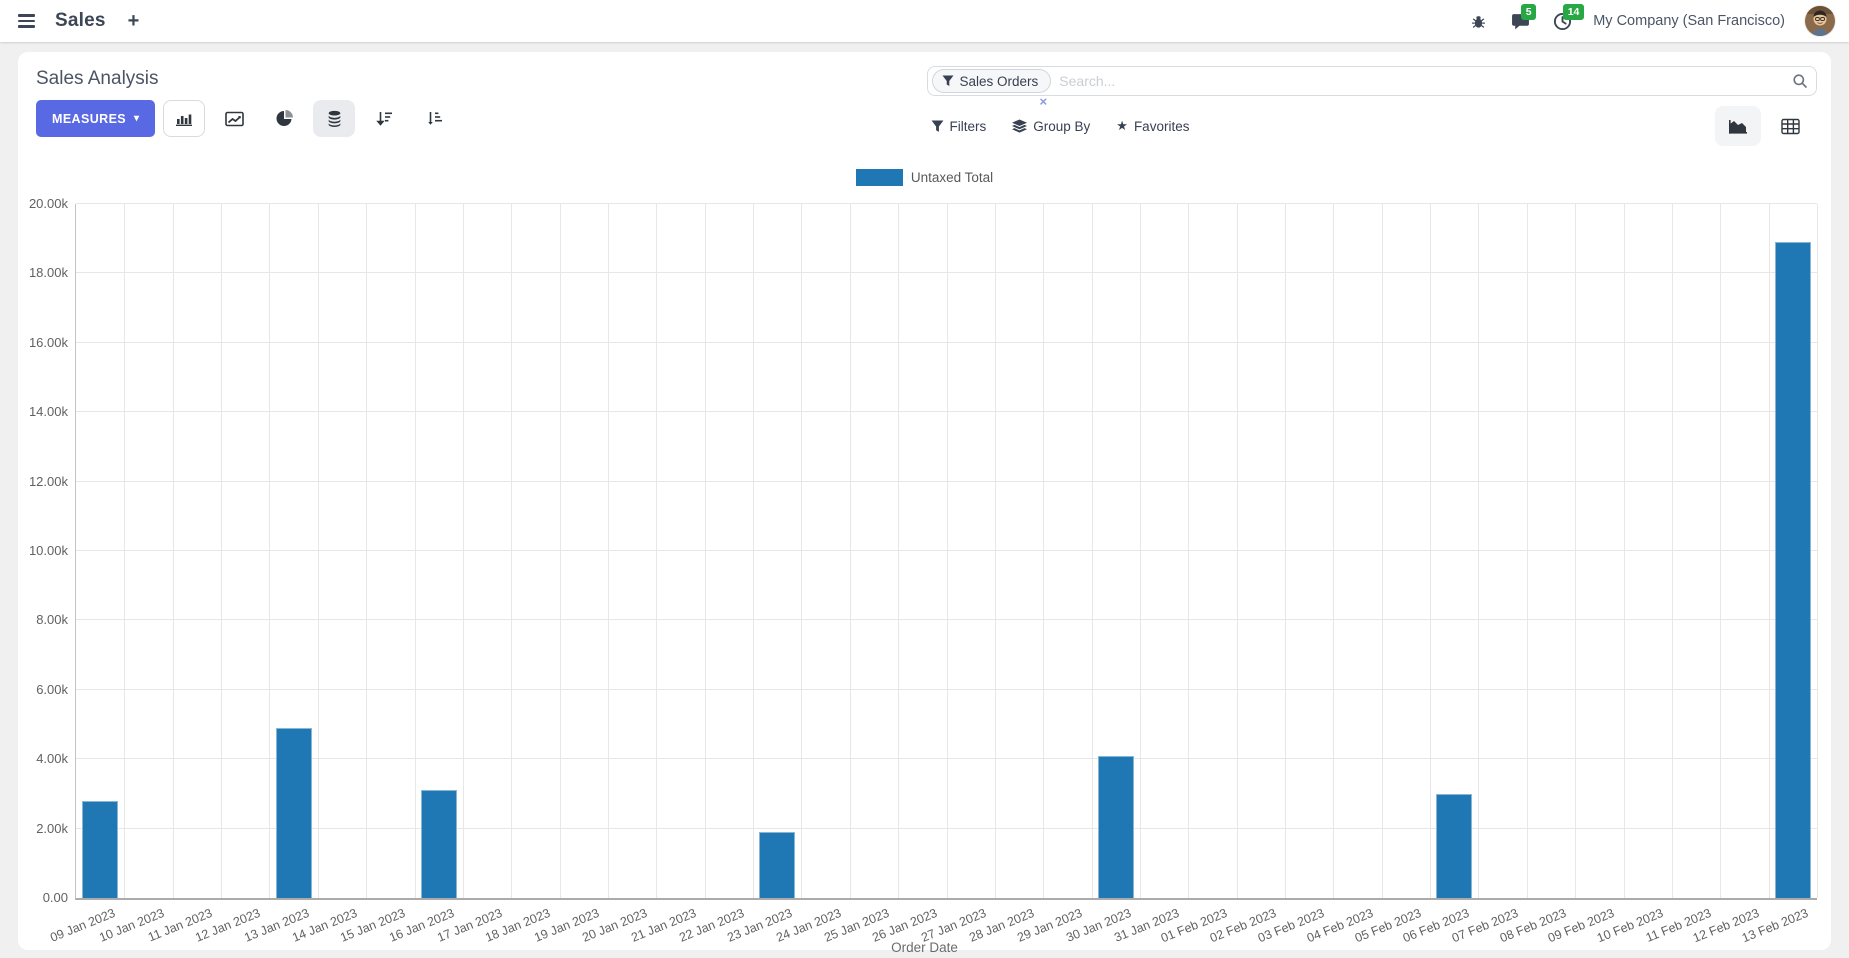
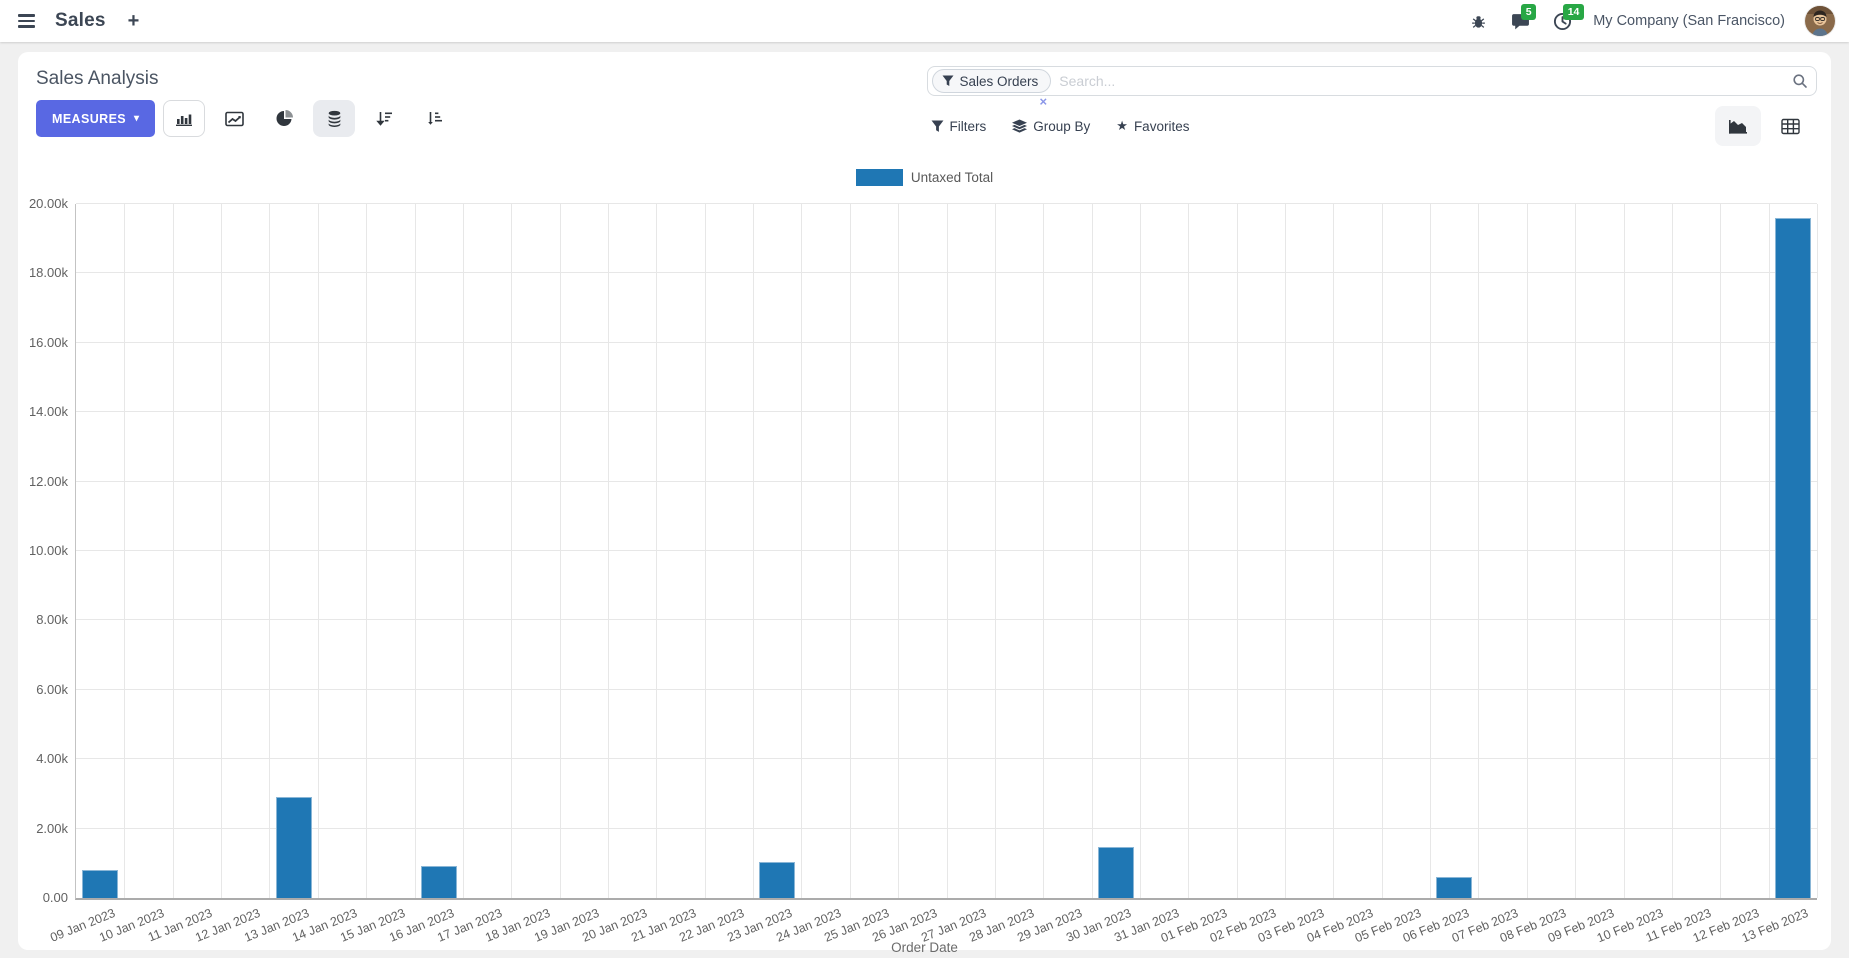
09 Jan 2023: 2.8k -> 0.8k
13 Jan 2023: 4.9k -> 2.9k
16 Jan 2023: 3.1k -> 0.9k
23 Jan 2023: 1.9k -> 1.0k
30 Jan 2023: 4.1k -> 1.5k
06 Feb 2023: 3.0k -> 0.6k
13 Feb 2023: 18.9k -> 19.6k
